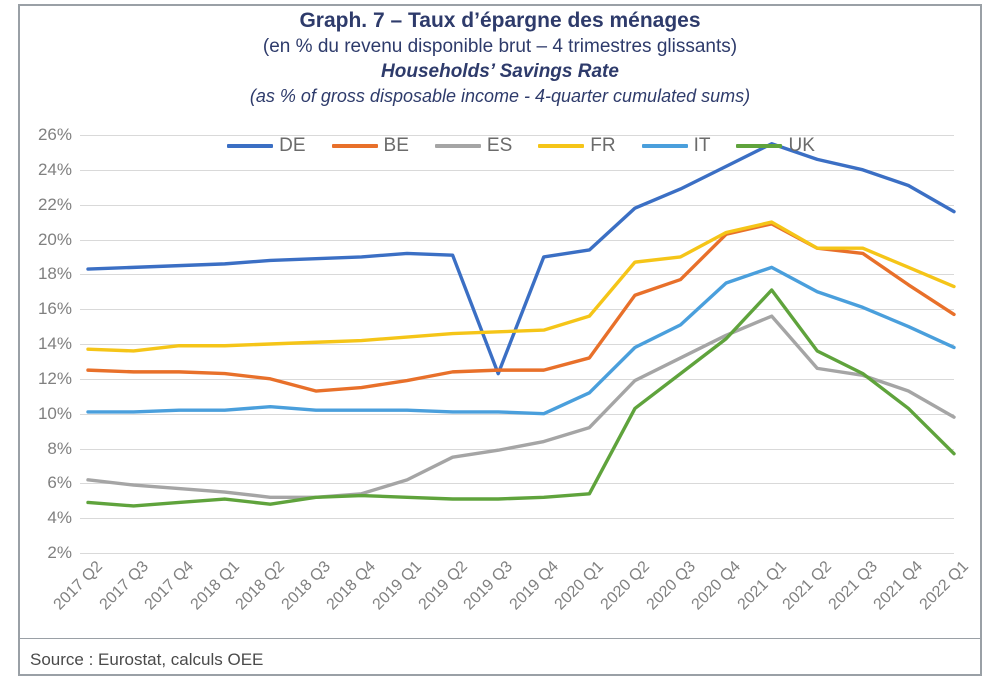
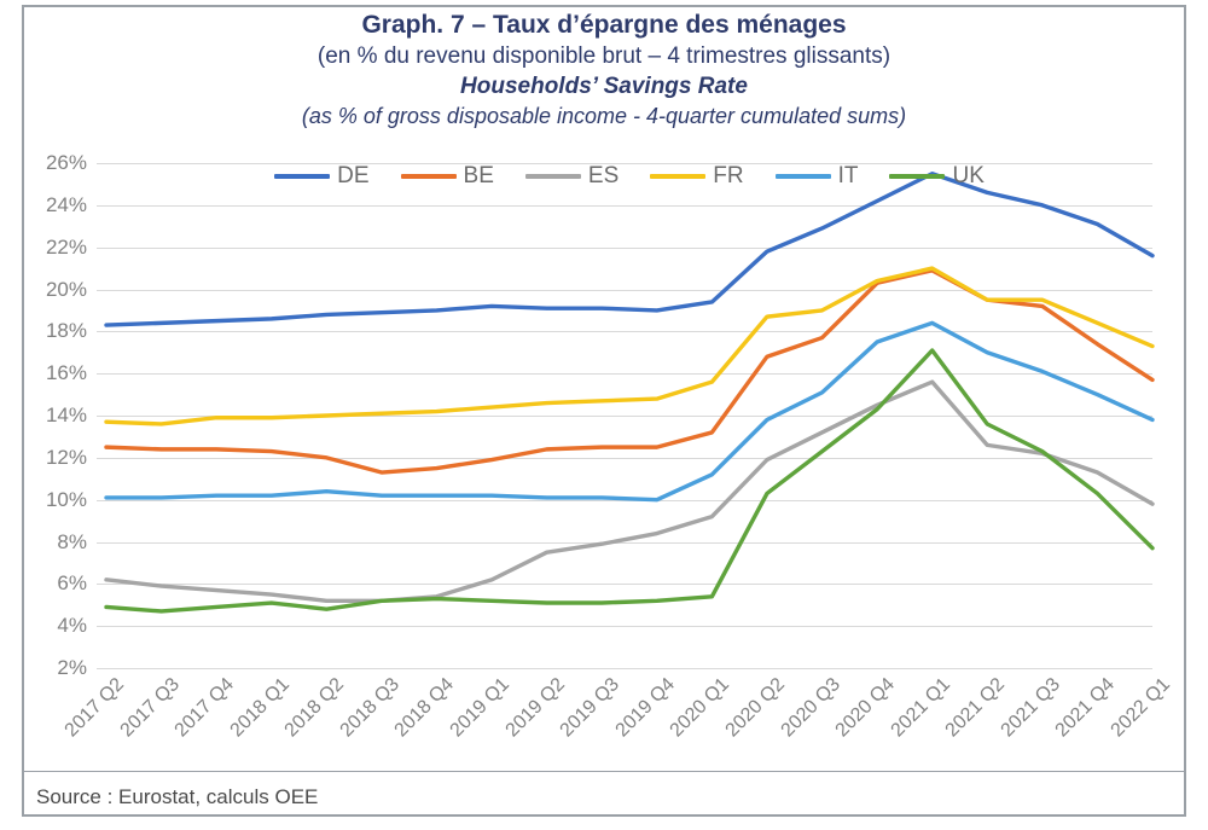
DE/2019 Q3: 12.3% -> 19.1%
